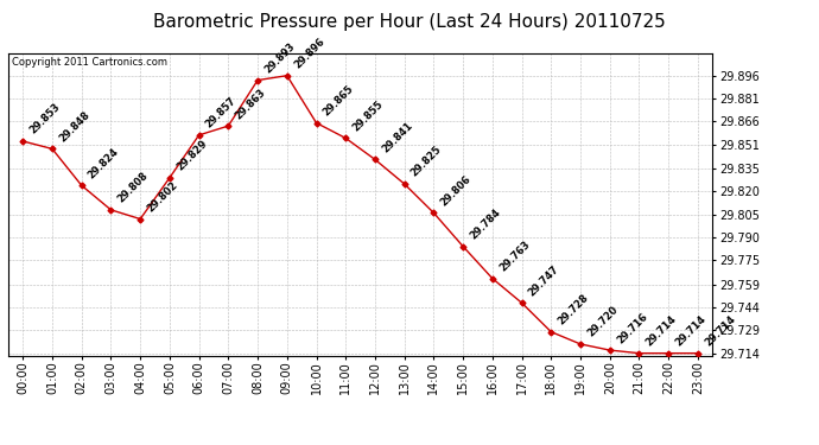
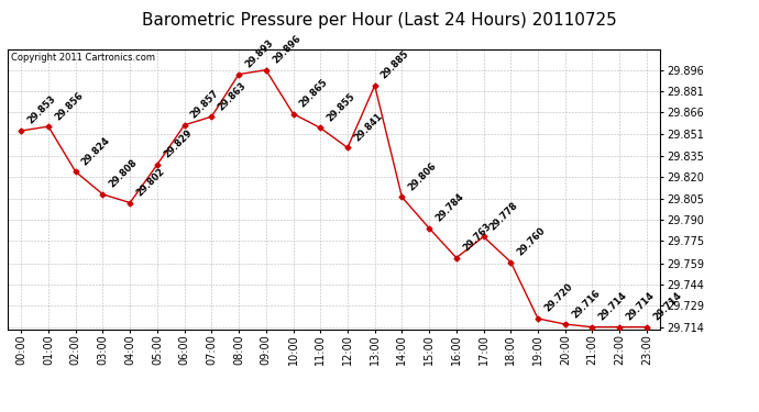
01:00: 29.848 -> 29.856
13:00: 29.825 -> 29.885
17:00: 29.747 -> 29.778
18:00: 29.728 -> 29.760
